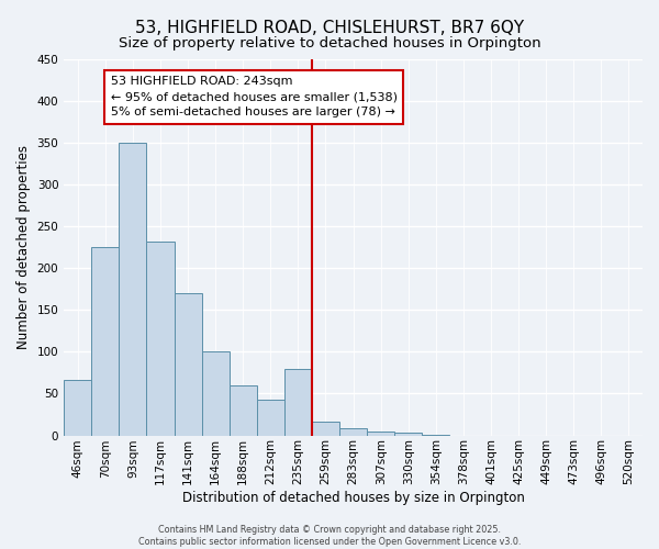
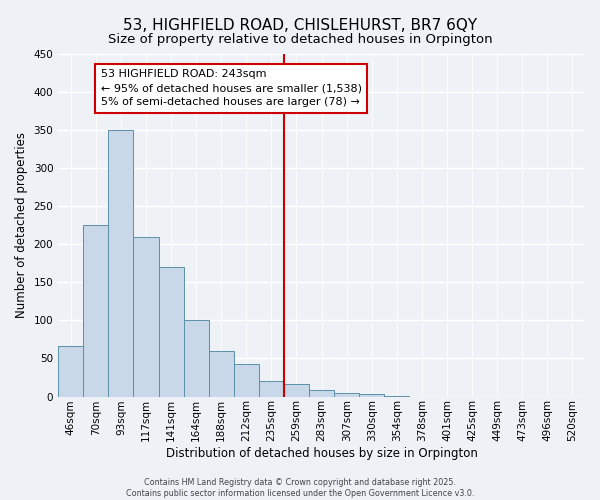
117sqm: 232 -> 210
235sqm: 80 -> 20
